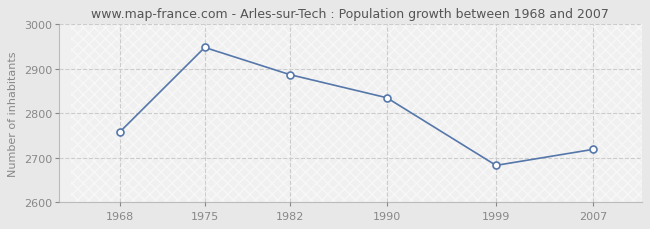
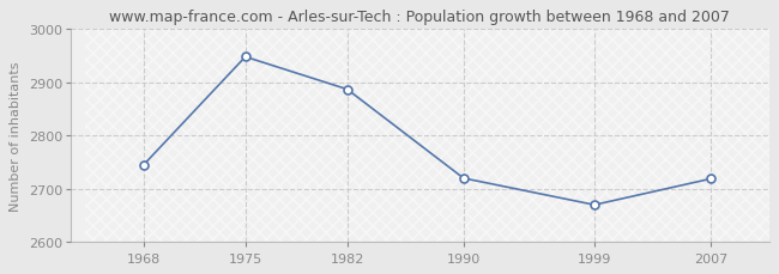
1968: 2758 -> 2745
1990: 2835 -> 2720
1999: 2683 -> 2670
